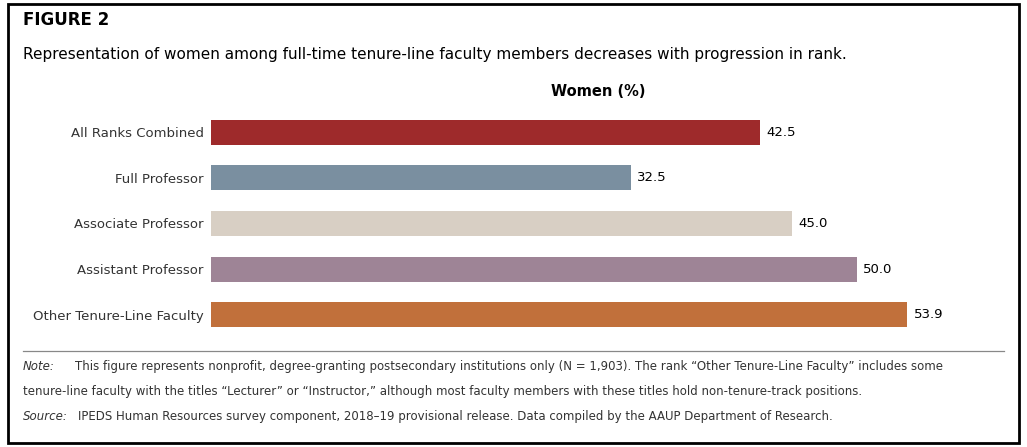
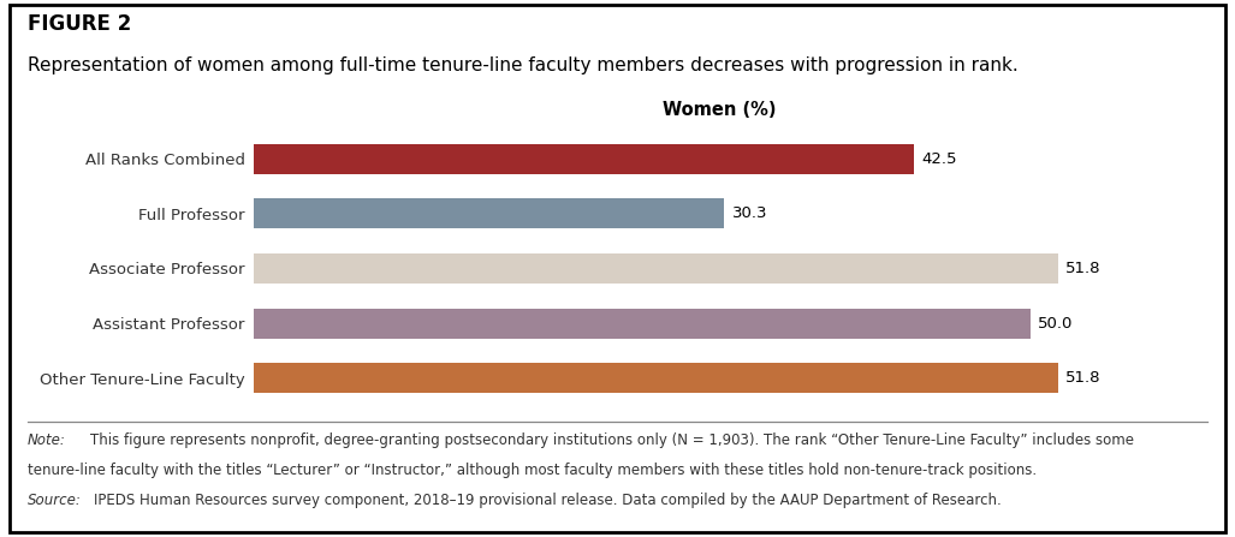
Full Professor: 32.5 -> 30.3
Associate Professor: 45.0 -> 51.8
Other Tenure-Line Faculty: 53.9 -> 51.8
